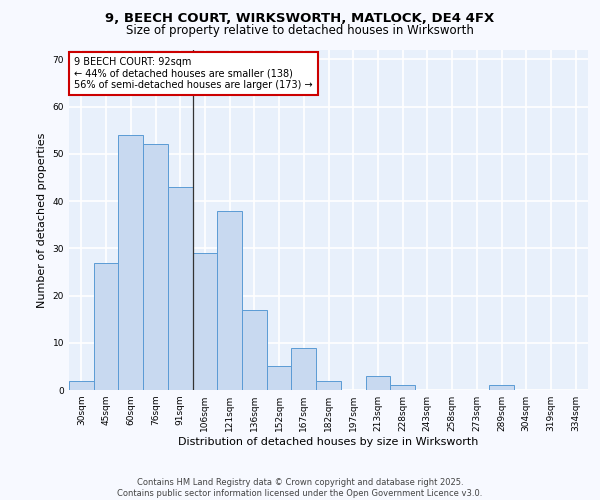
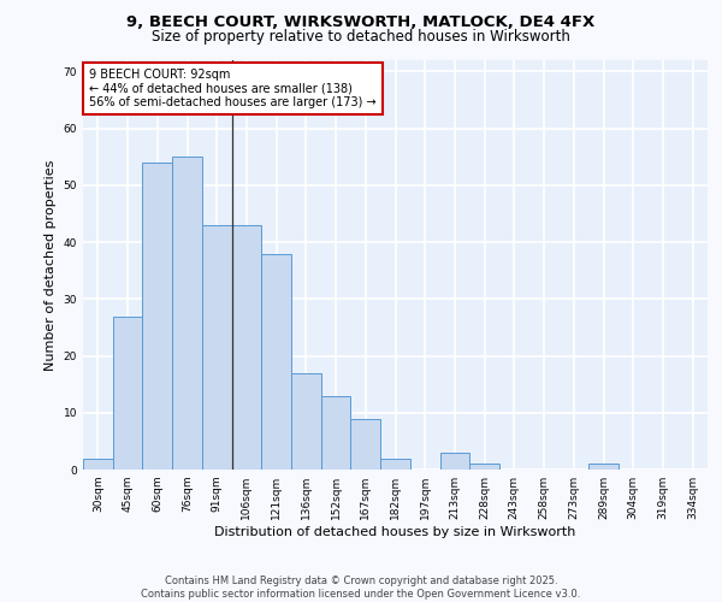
76sqm: 52 -> 55
106sqm: 29 -> 43
152sqm: 5 -> 13
